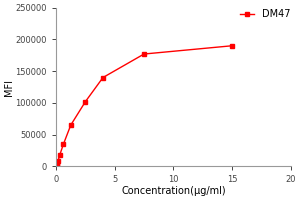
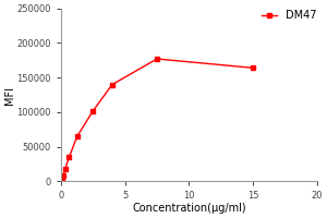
15: 190000 -> 164000
